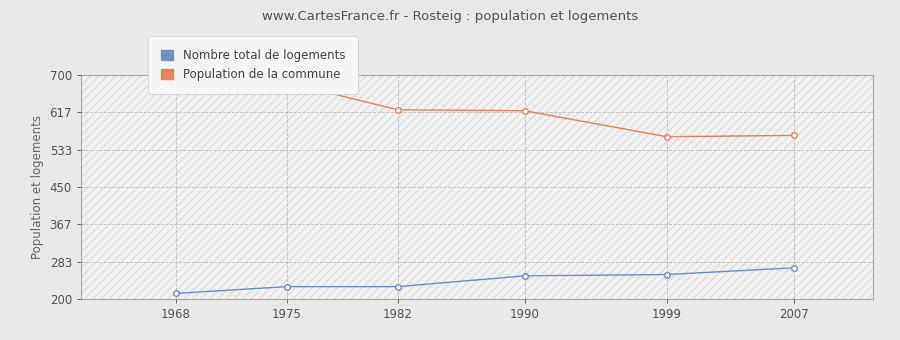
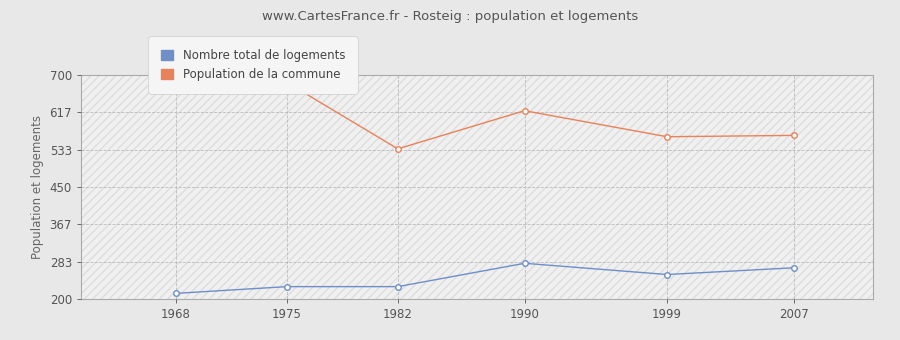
Population de la commune/1982: 622 -> 535
Nombre total de logements/1990: 252 -> 280
